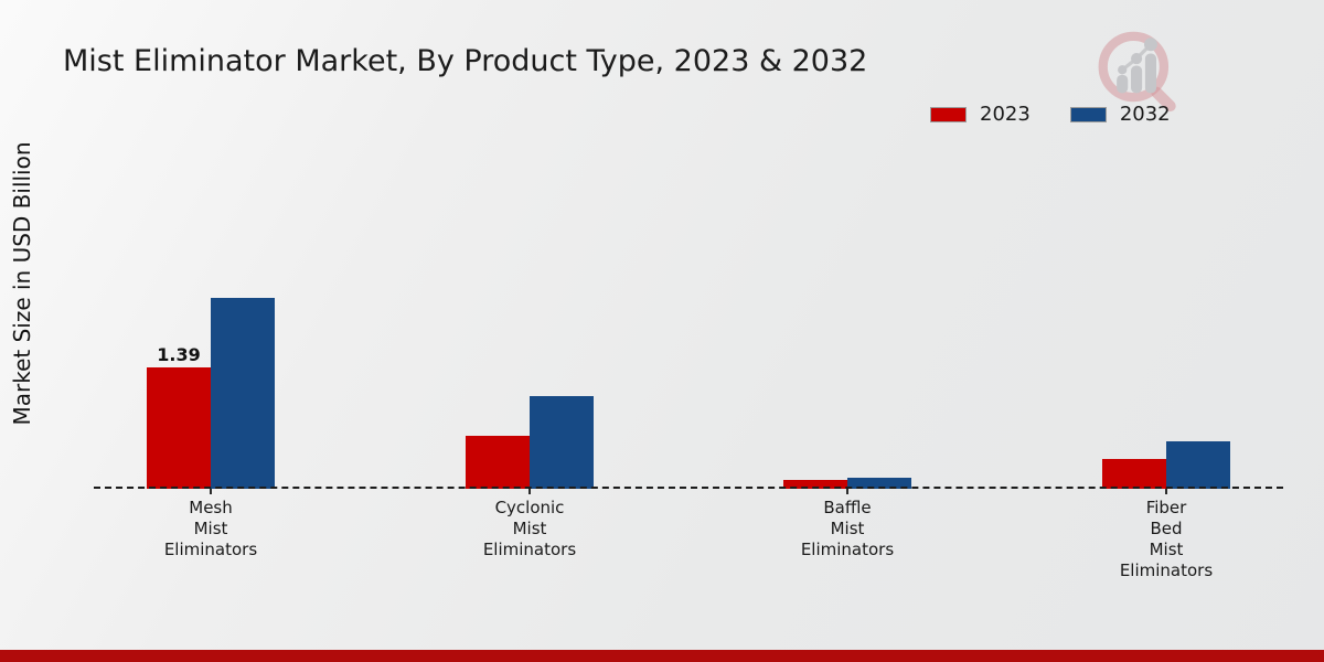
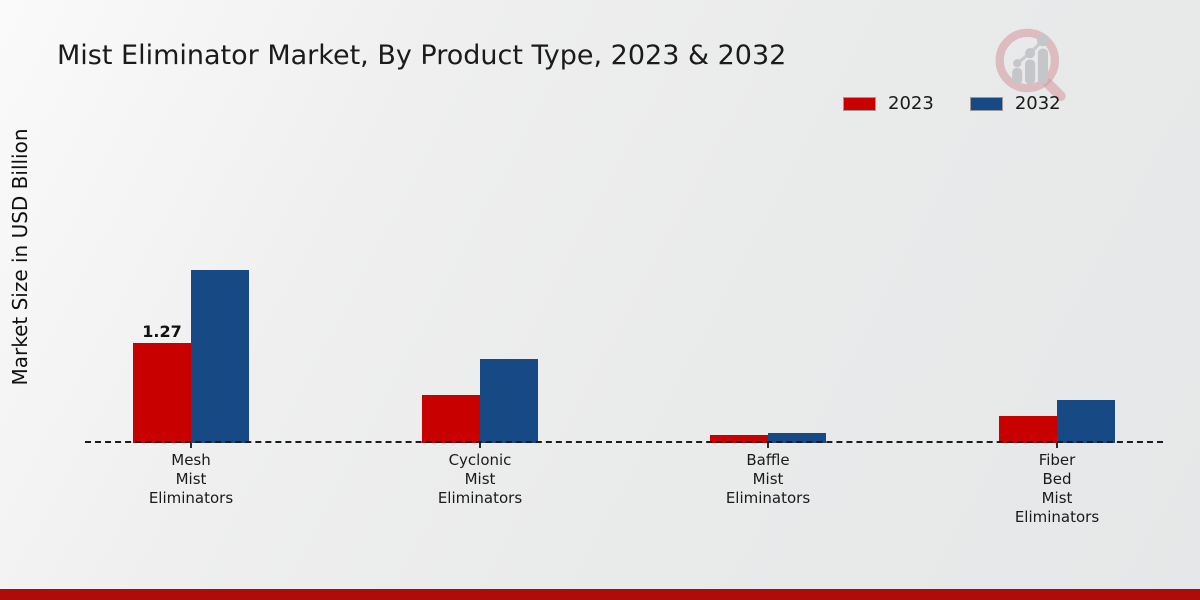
2023/Mesh Mist Eliminators: 1.39 -> 1.27
